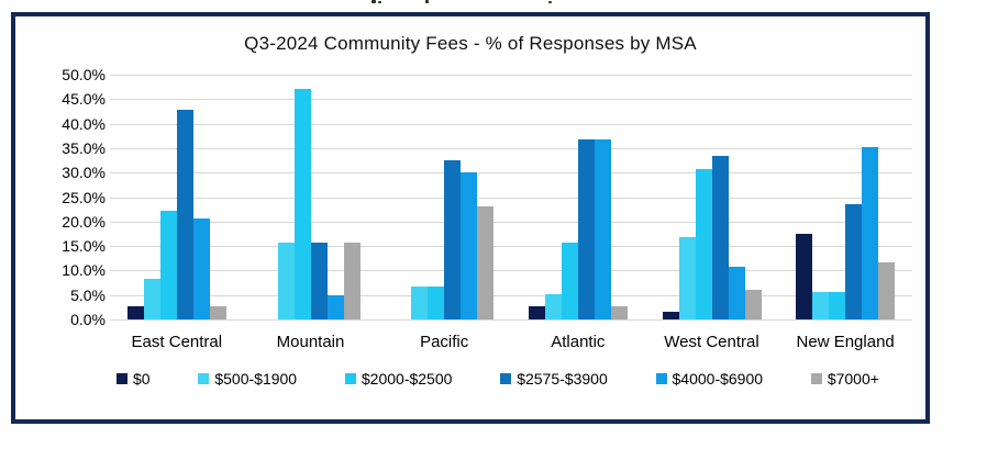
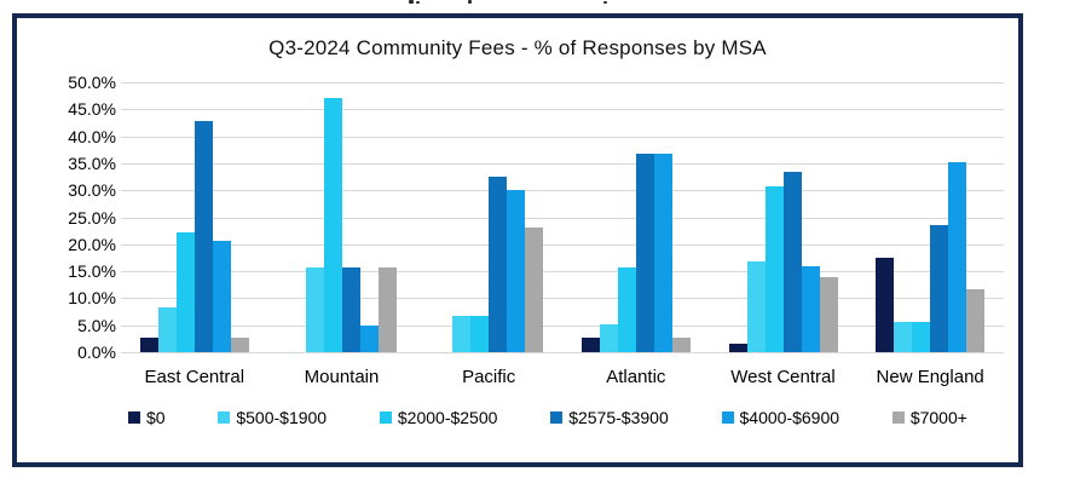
$4000-$6900/West Central: 11% -> 16%
$7000+/West Central: 6% -> 14%
